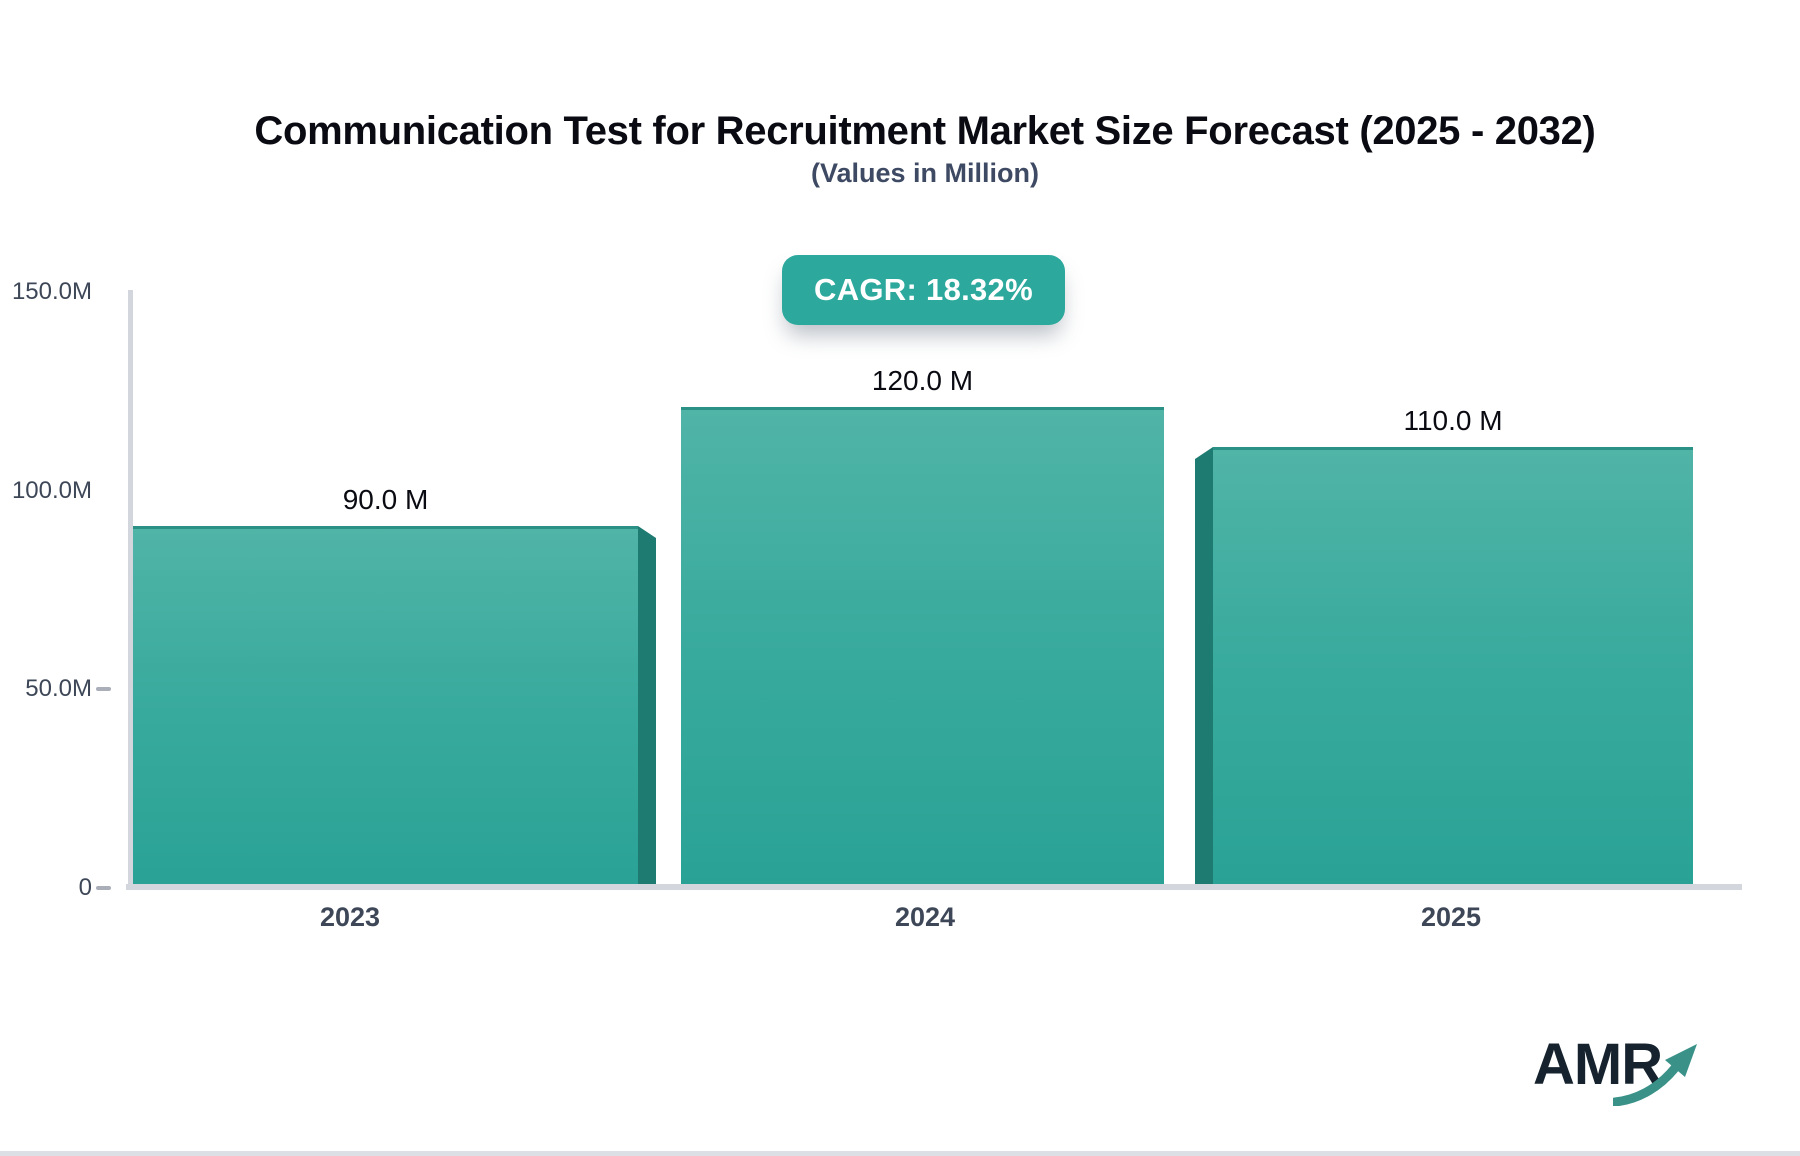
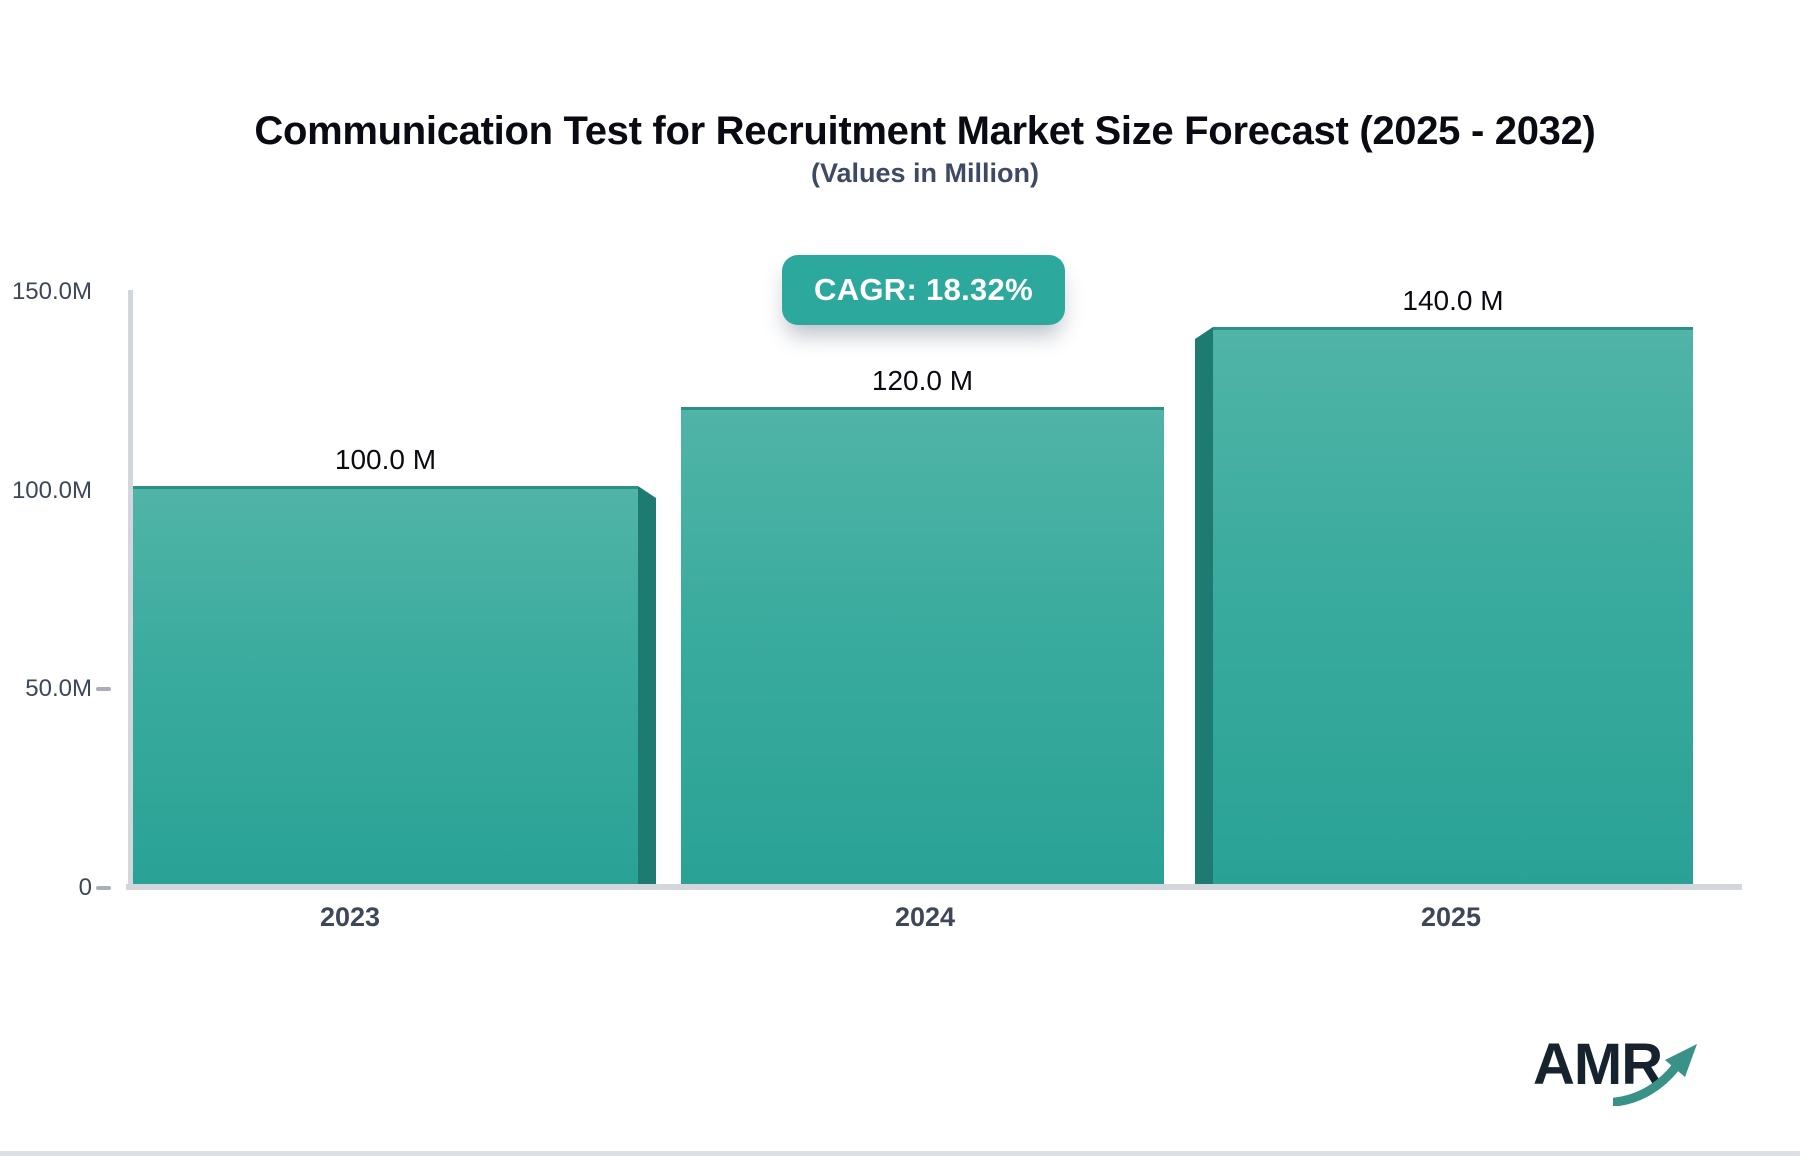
2023: 90.0 -> 100.0
2025: 110.0 -> 140.0
